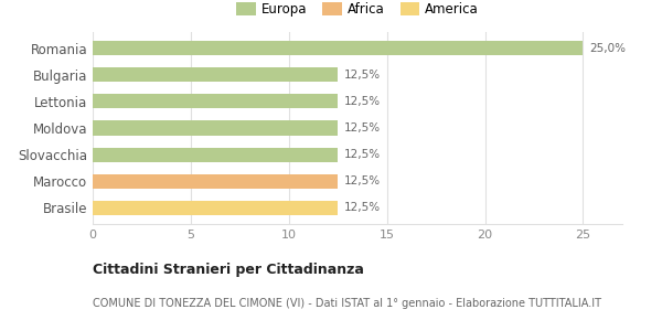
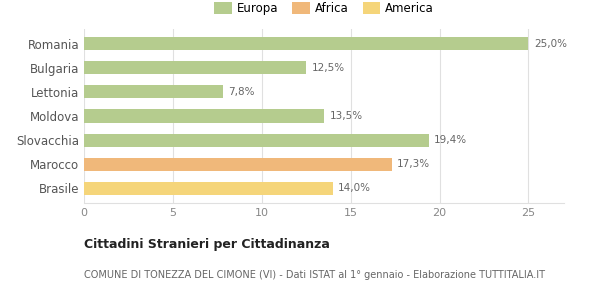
Lettonia: 12,5% -> 7,8%
Moldova: 12,5% -> 13,5%
Slovacchia: 12,5% -> 19,4%
Marocco: 12,5% -> 17,3%
Brasile: 12,5% -> 14,0%
